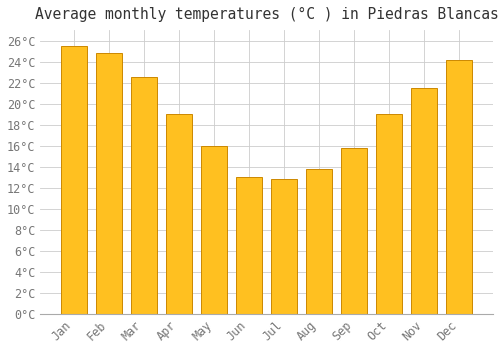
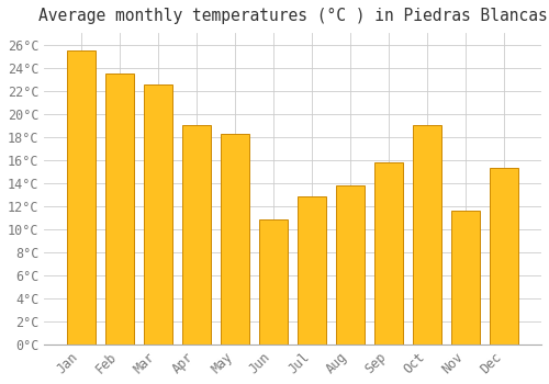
Feb: 24.8°C -> 23.5°C
May: 16.0°C -> 18.3°C
Jun: 13.0°C -> 10.8°C
Nov: 21.5°C -> 11.6°C
Dec: 24.2°C -> 15.3°C
